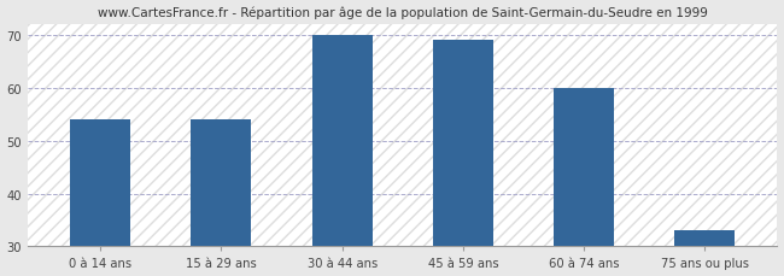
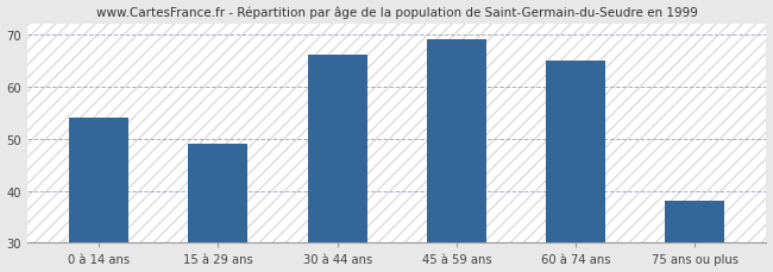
15 à 29 ans: 54 -> 49
30 à 44 ans: 70 -> 66
60 à 74 ans: 60 -> 65
75 ans ou plus: 33 -> 38
